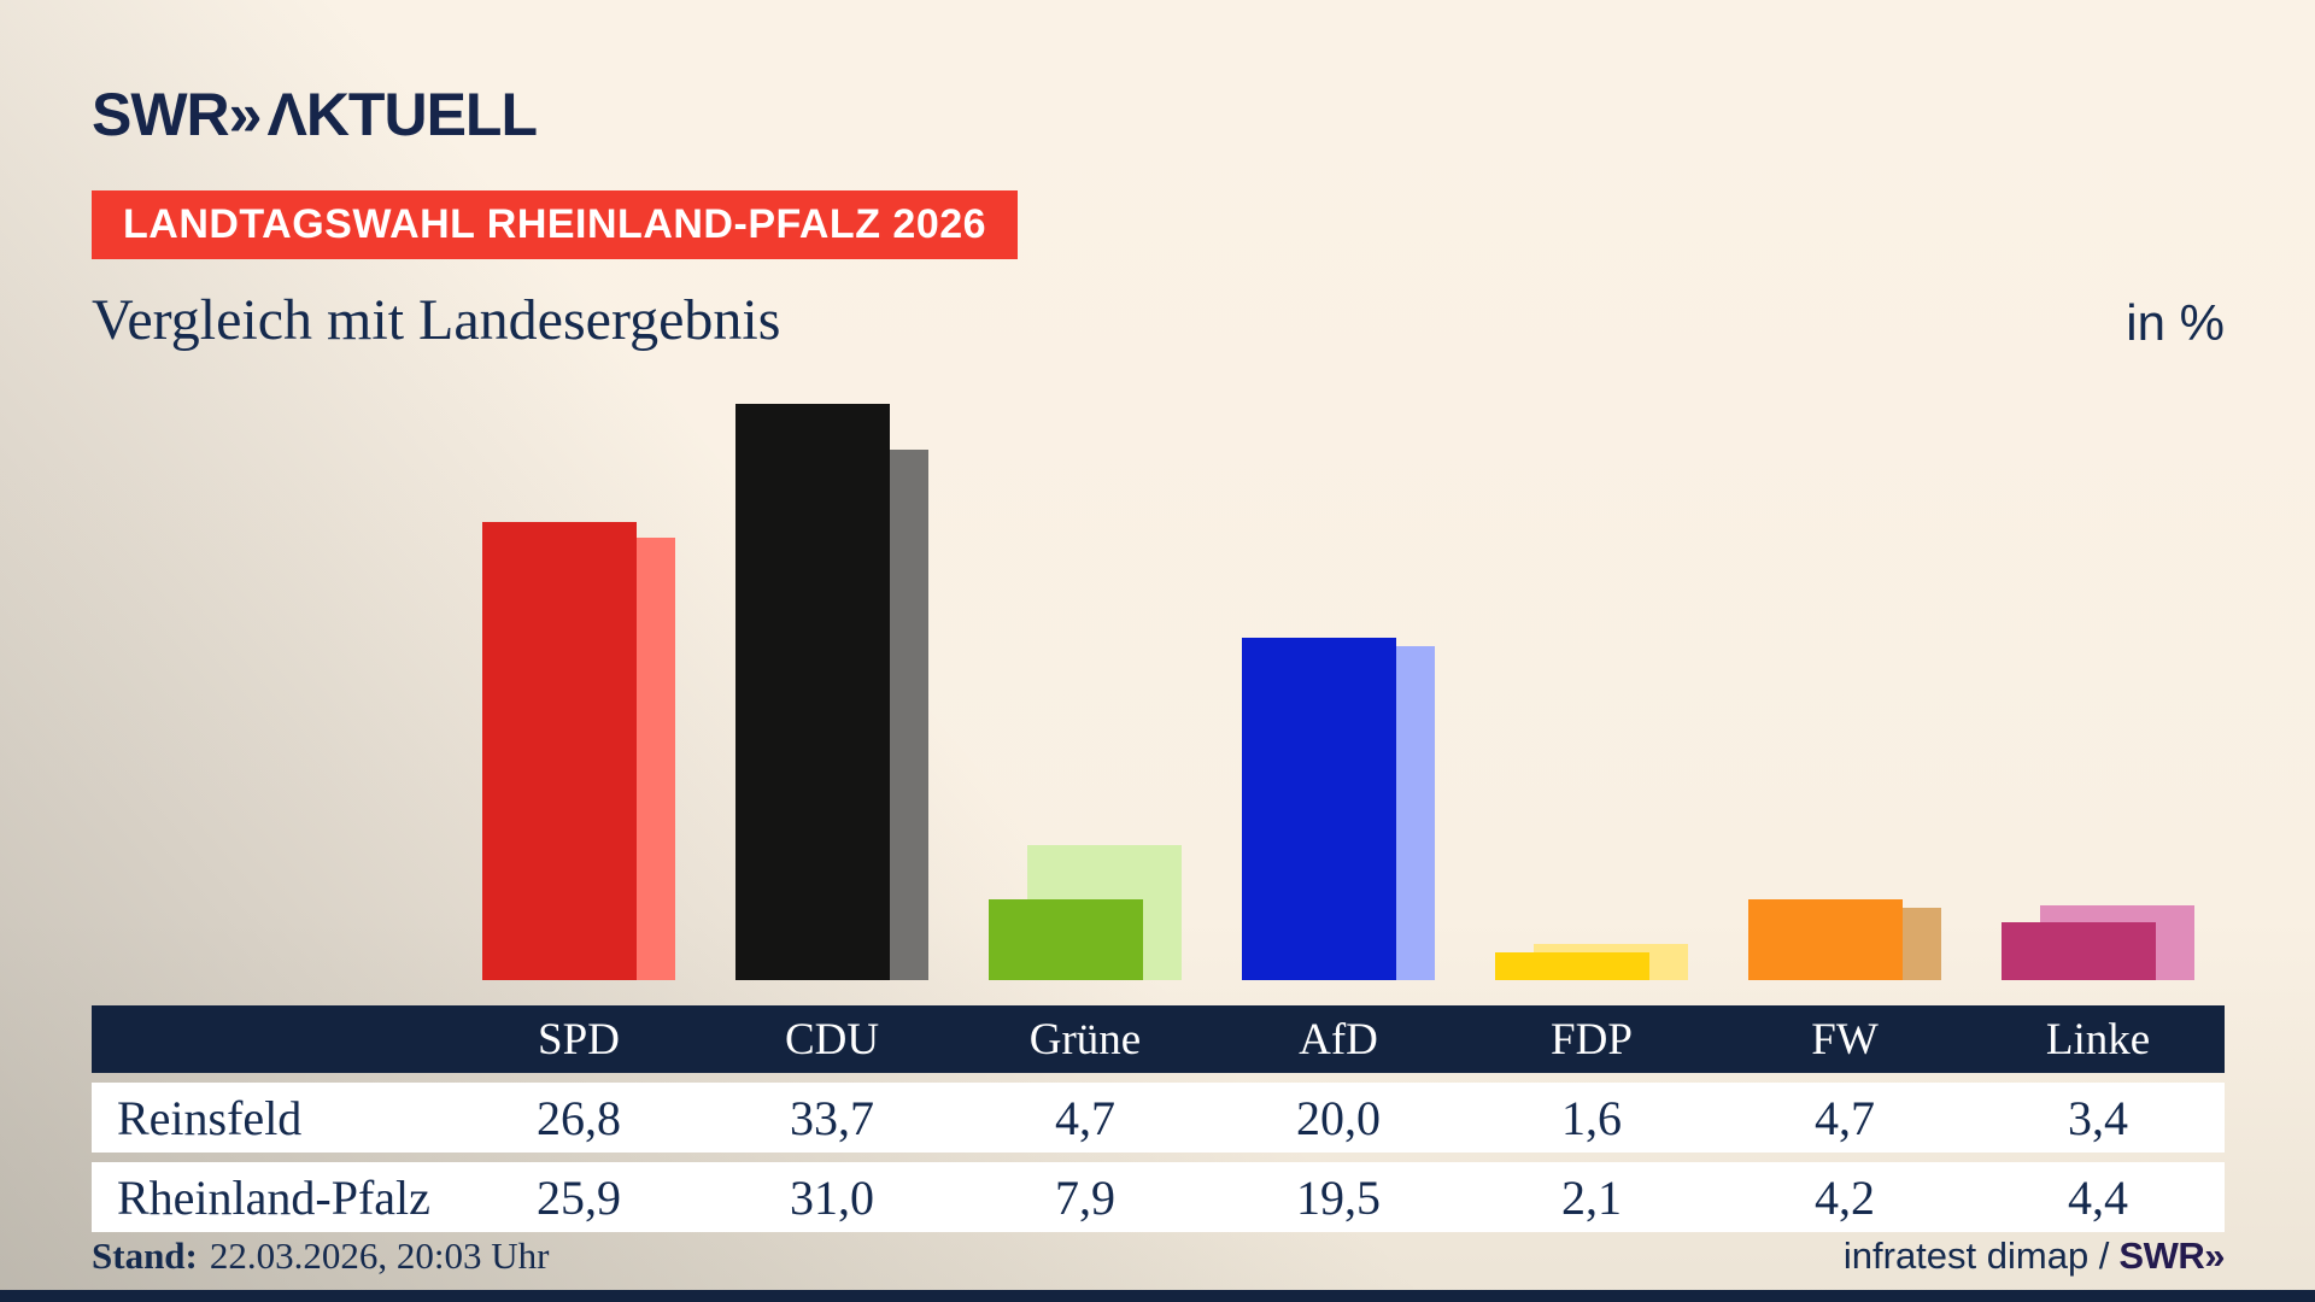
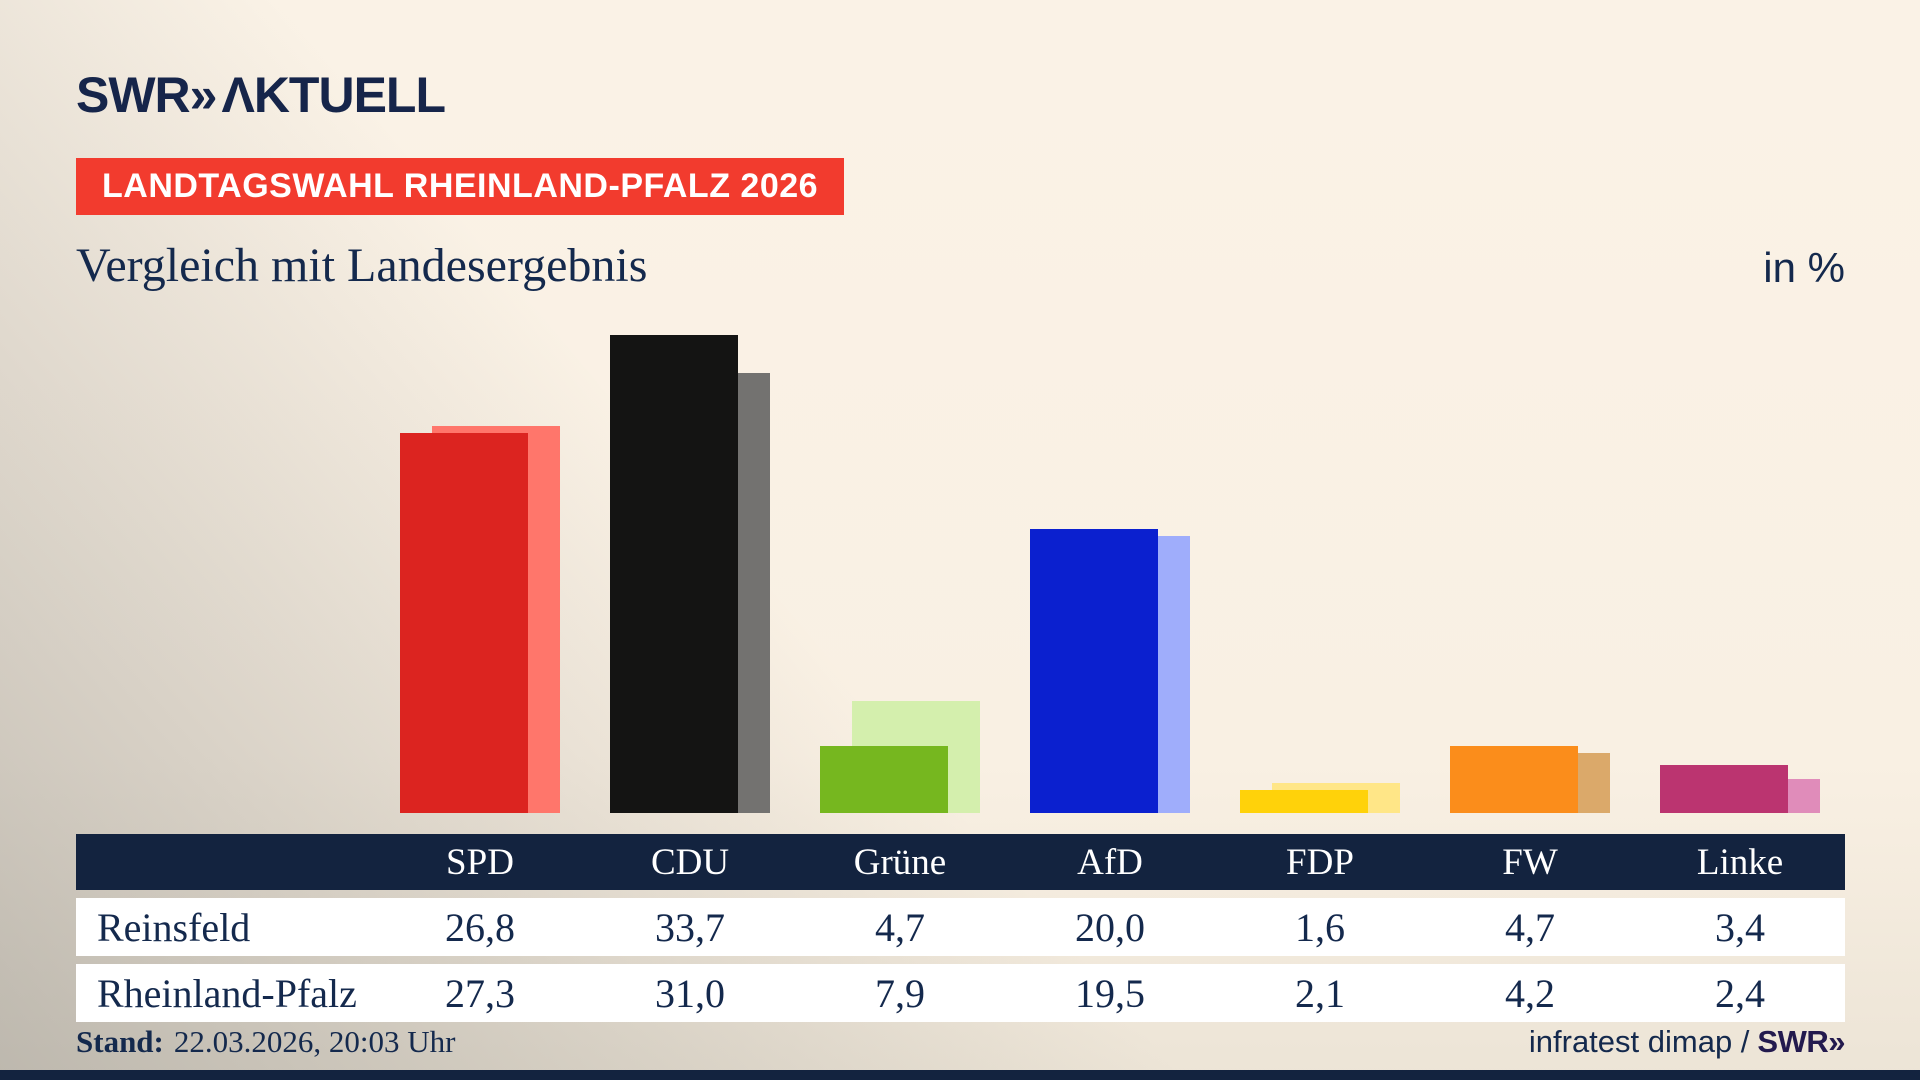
Rheinland-Pfalz/SPD: 25,9 -> 27,3
Rheinland-Pfalz/Linke: 4,4 -> 2,4
